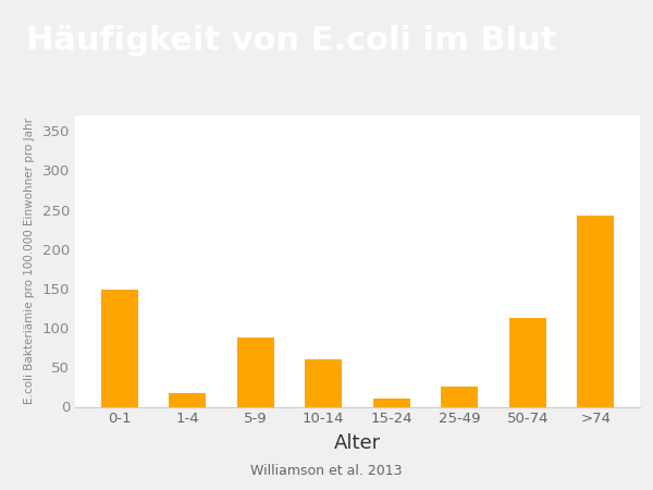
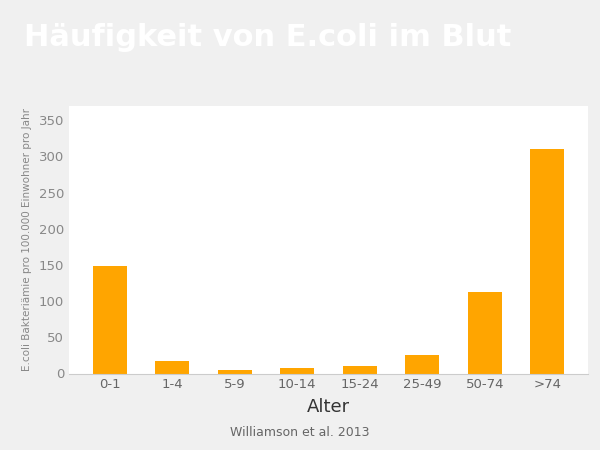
5-9: 88 -> 5
10-14: 60 -> 8
>74: 242 -> 310
